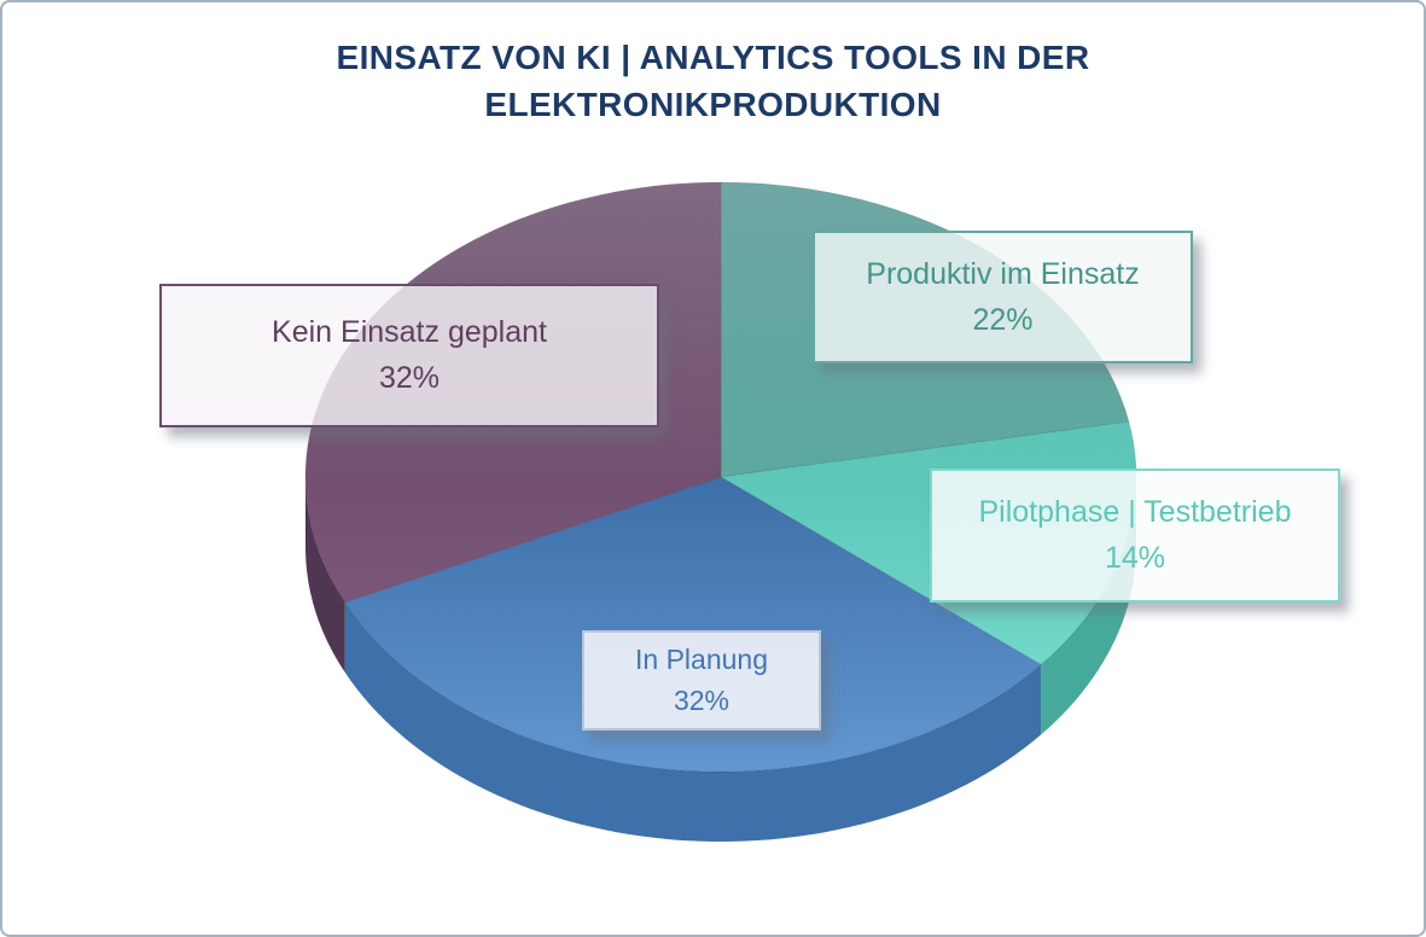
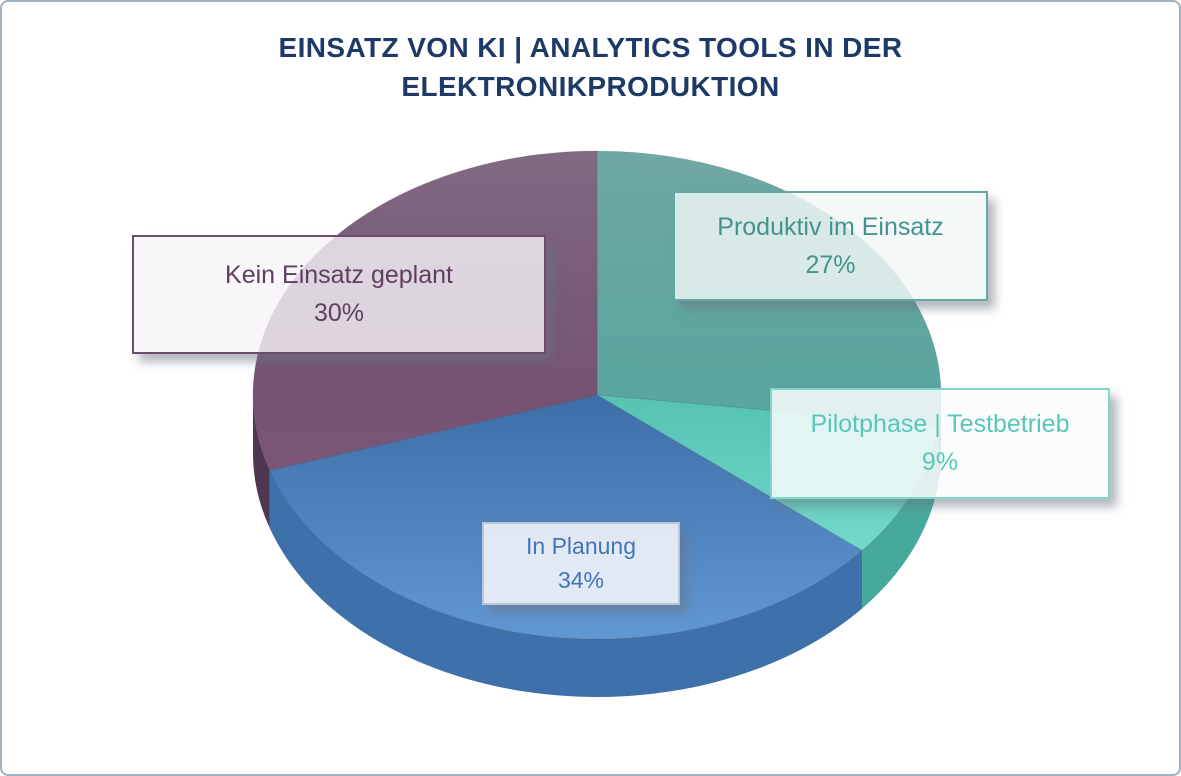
Produktiv im Einsatz: 22% -> 27%
Pilotphase | Testbetrieb: 14% -> 9%
In Planung: 32% -> 34%
Kein Einsatz geplant: 32% -> 30%
